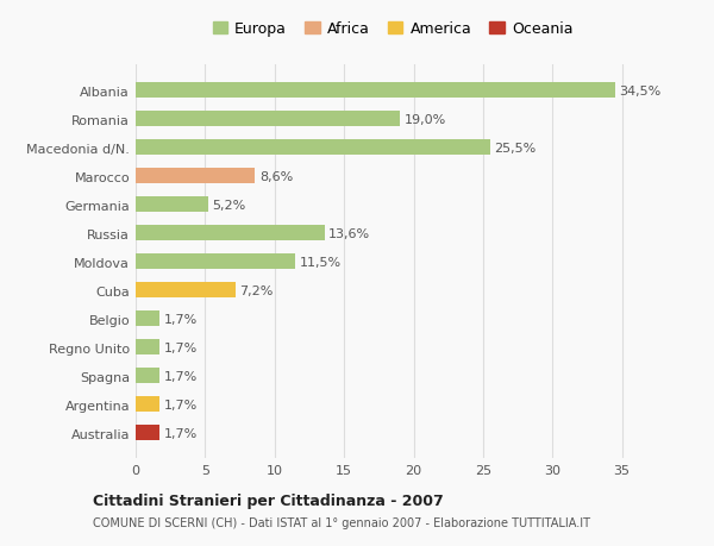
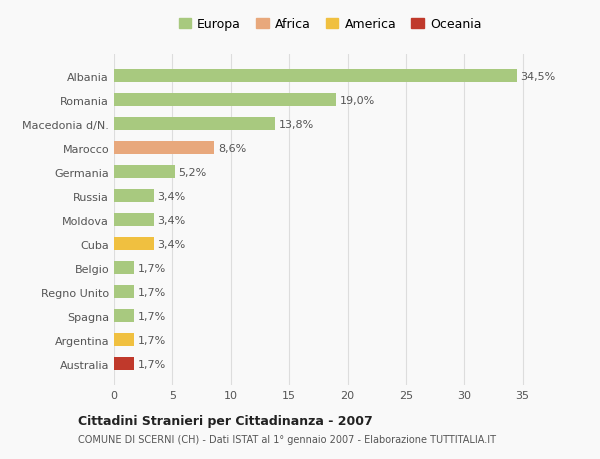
Macedonia d/N.: 25,5% -> 13,8%
Russia: 13,6% -> 3,4%
Moldova: 11,5% -> 3,4%
Cuba: 7,2% -> 3,4%
